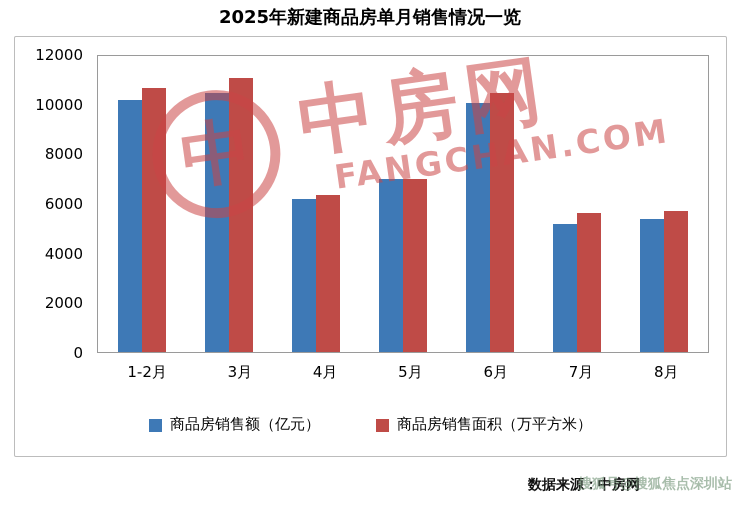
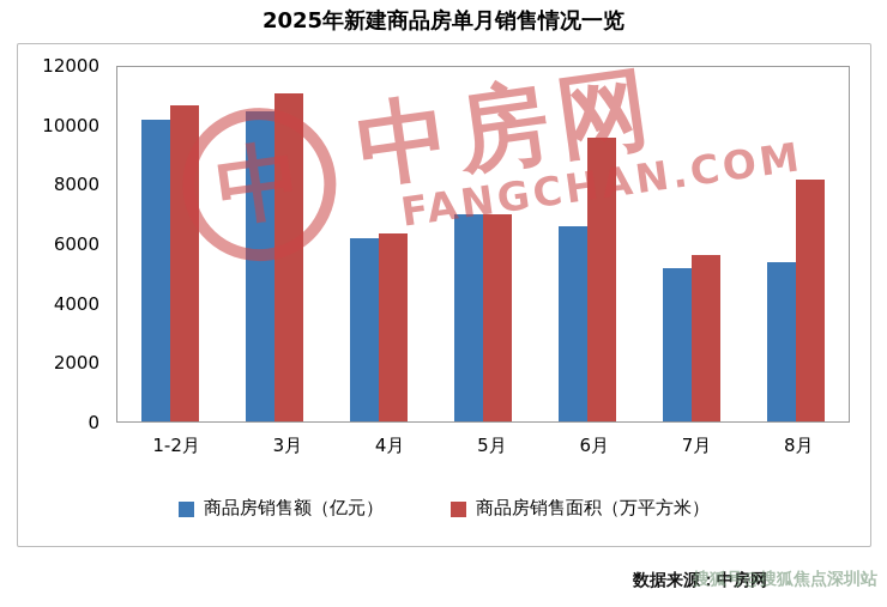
商品房销售额（亿元）/6月: 10100 -> 6600
商品房销售面积（万平方米）/6月: 10500 -> 9600
商品房销售面积（万平方米）/8月: 5700 -> 8200
